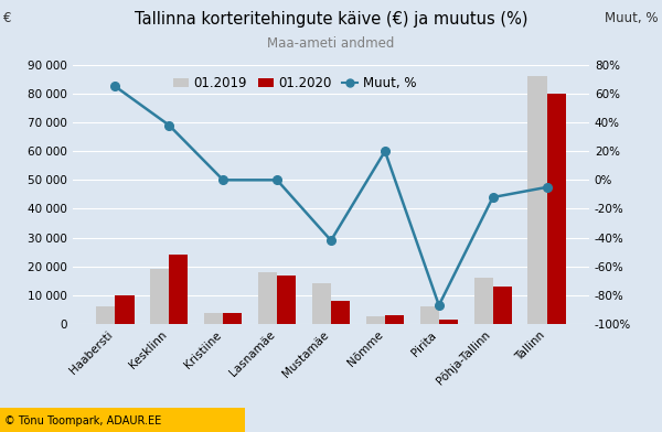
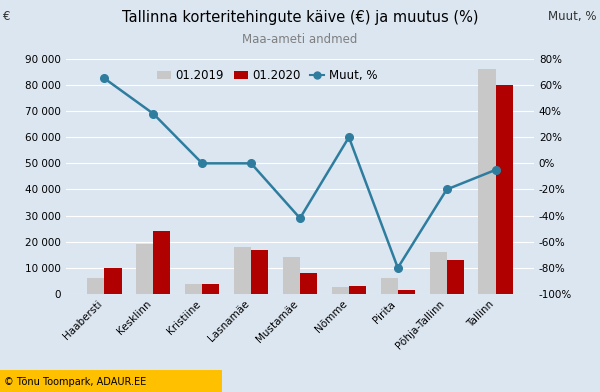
Muut, %/Pirita: -87% -> -80%
Muut, %/Põhja-Tallinn: -12% -> -20%
